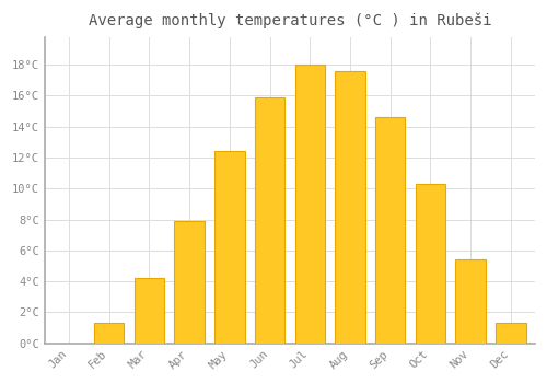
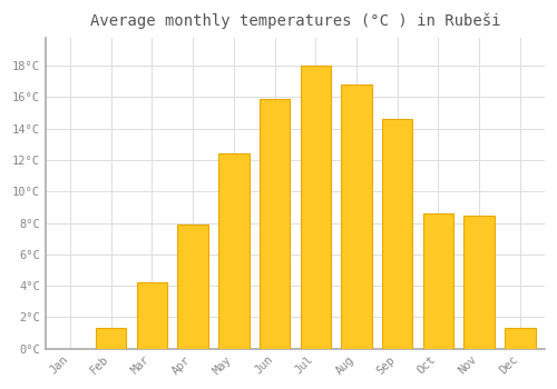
Aug: 17.6°C -> 16.8°C
Oct: 10.3°C -> 8.6°C
Nov: 5.4°C -> 8.5°C
